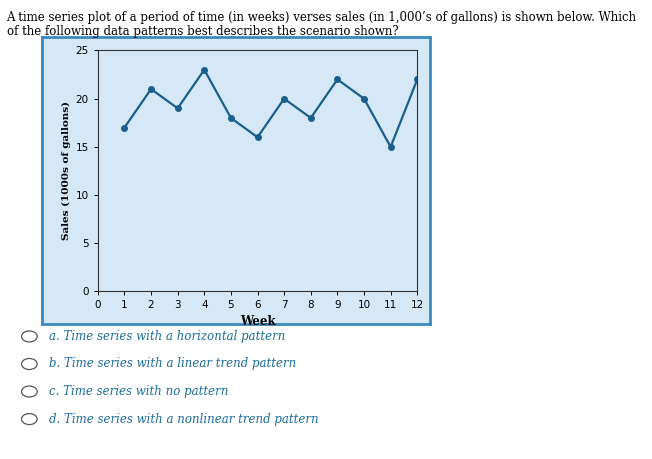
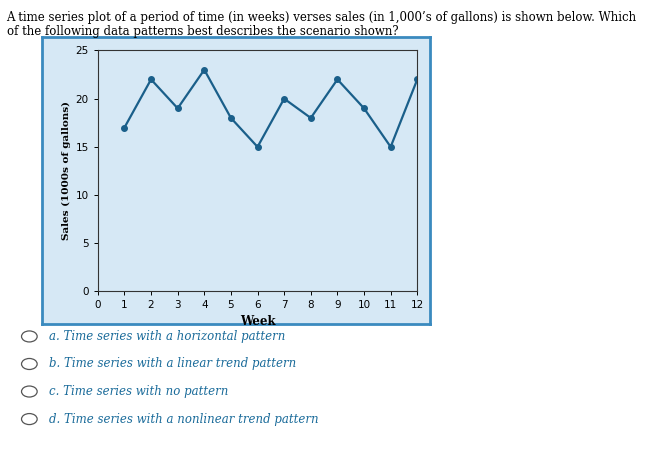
2: 21 -> 22
6: 16 -> 15
10: 20 -> 19
